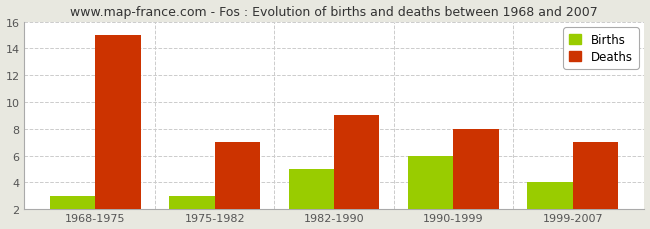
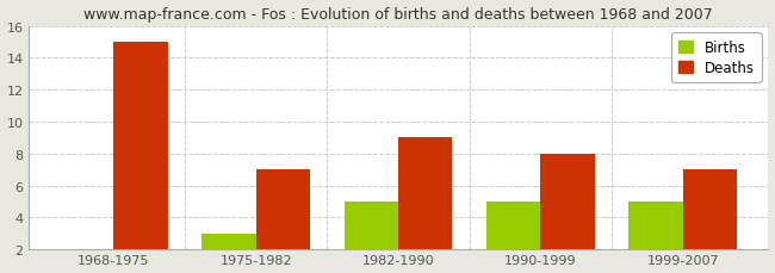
Births/1968-1975: 3 -> 2
Births/1990-1999: 6 -> 5
Births/1999-2007: 4 -> 5
